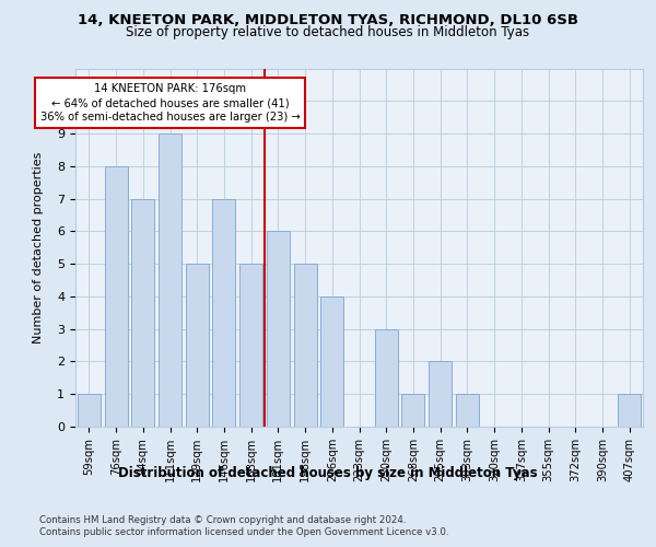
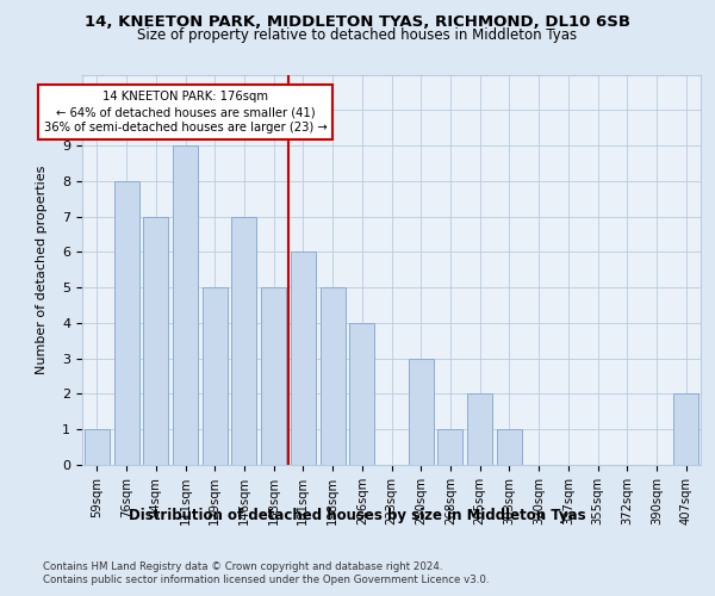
407sqm: 1 -> 2
